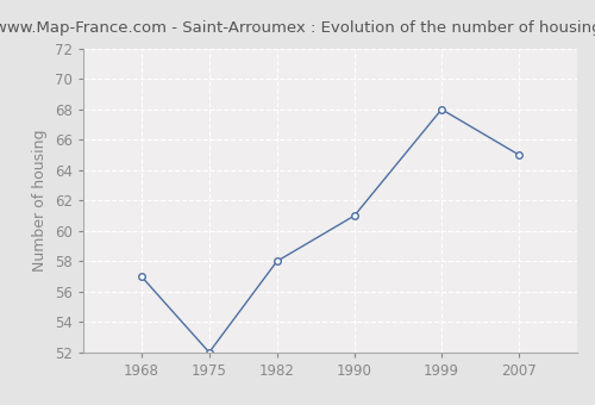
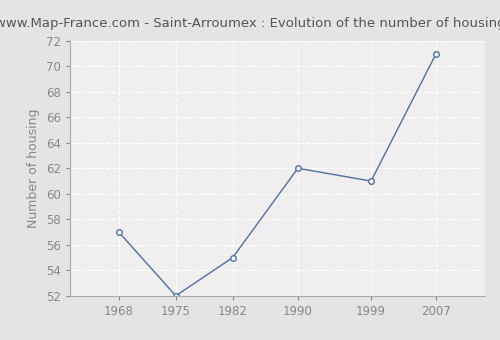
1982: 58 -> 55
1990: 61 -> 62
1999: 68 -> 61
2007: 65 -> 71
